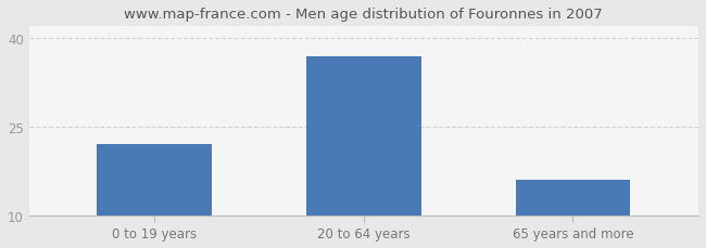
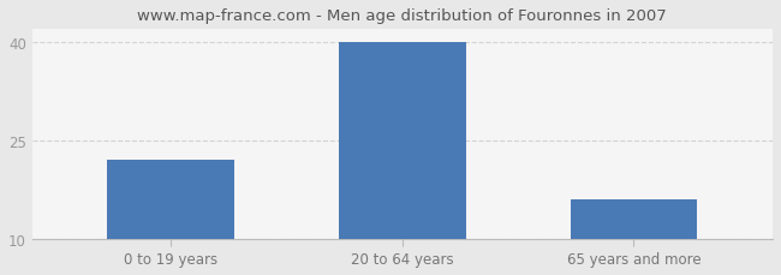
20 to 64 years: 37 -> 40
